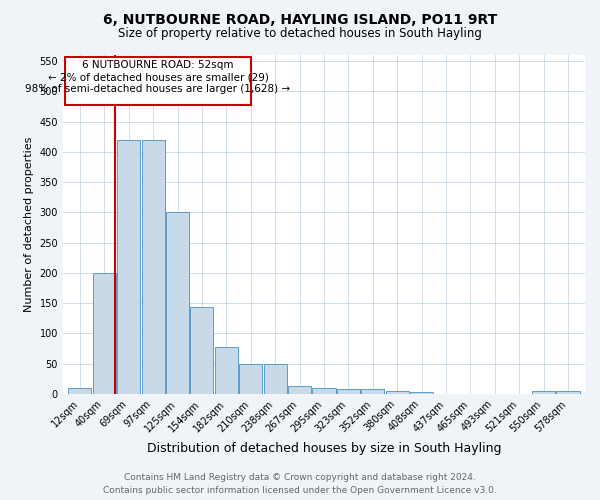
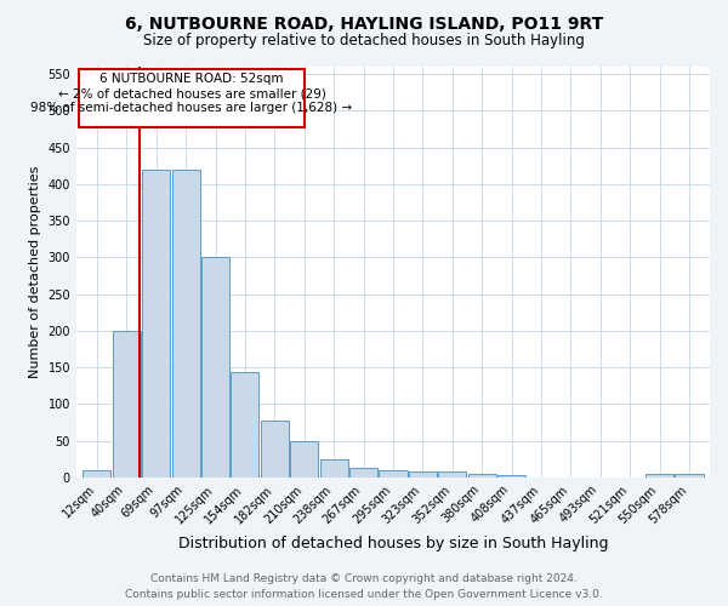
238sqm: 50 -> 25
